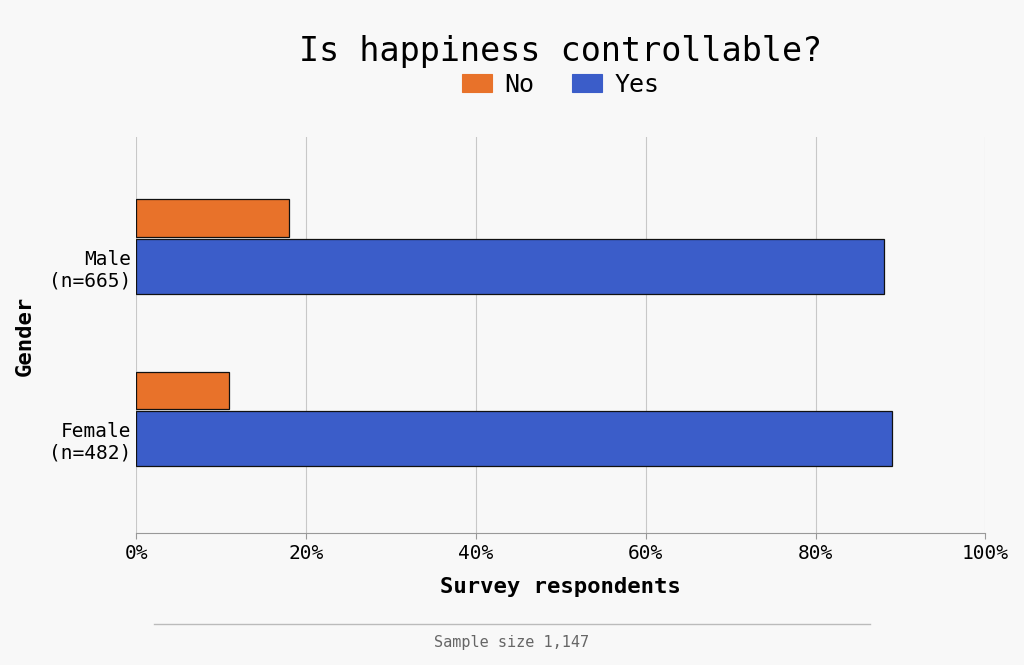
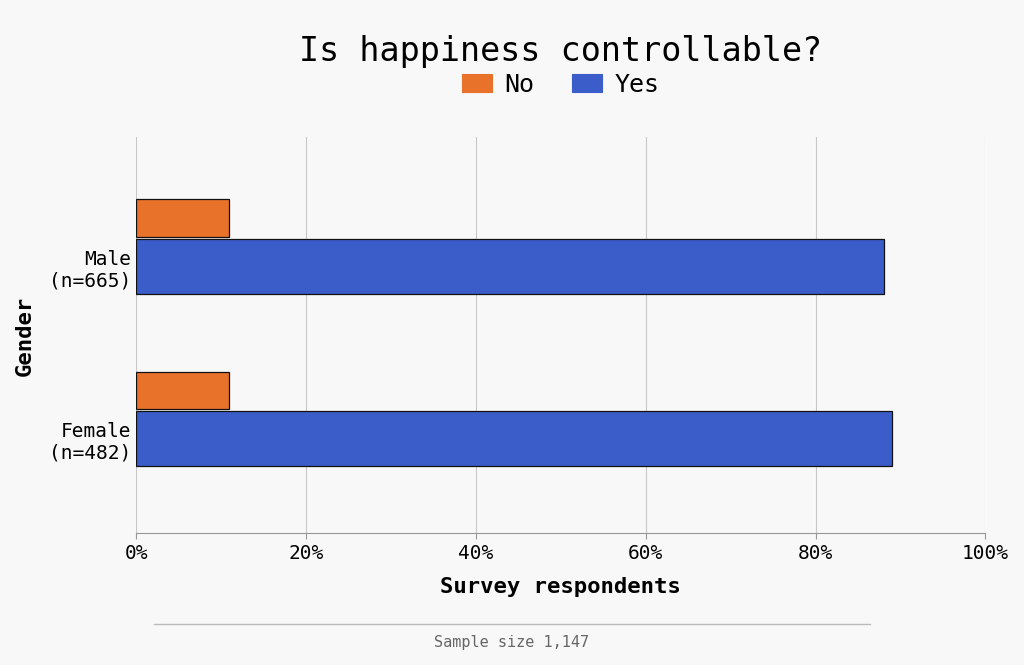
No/Male (n=665): 18% -> 11%
